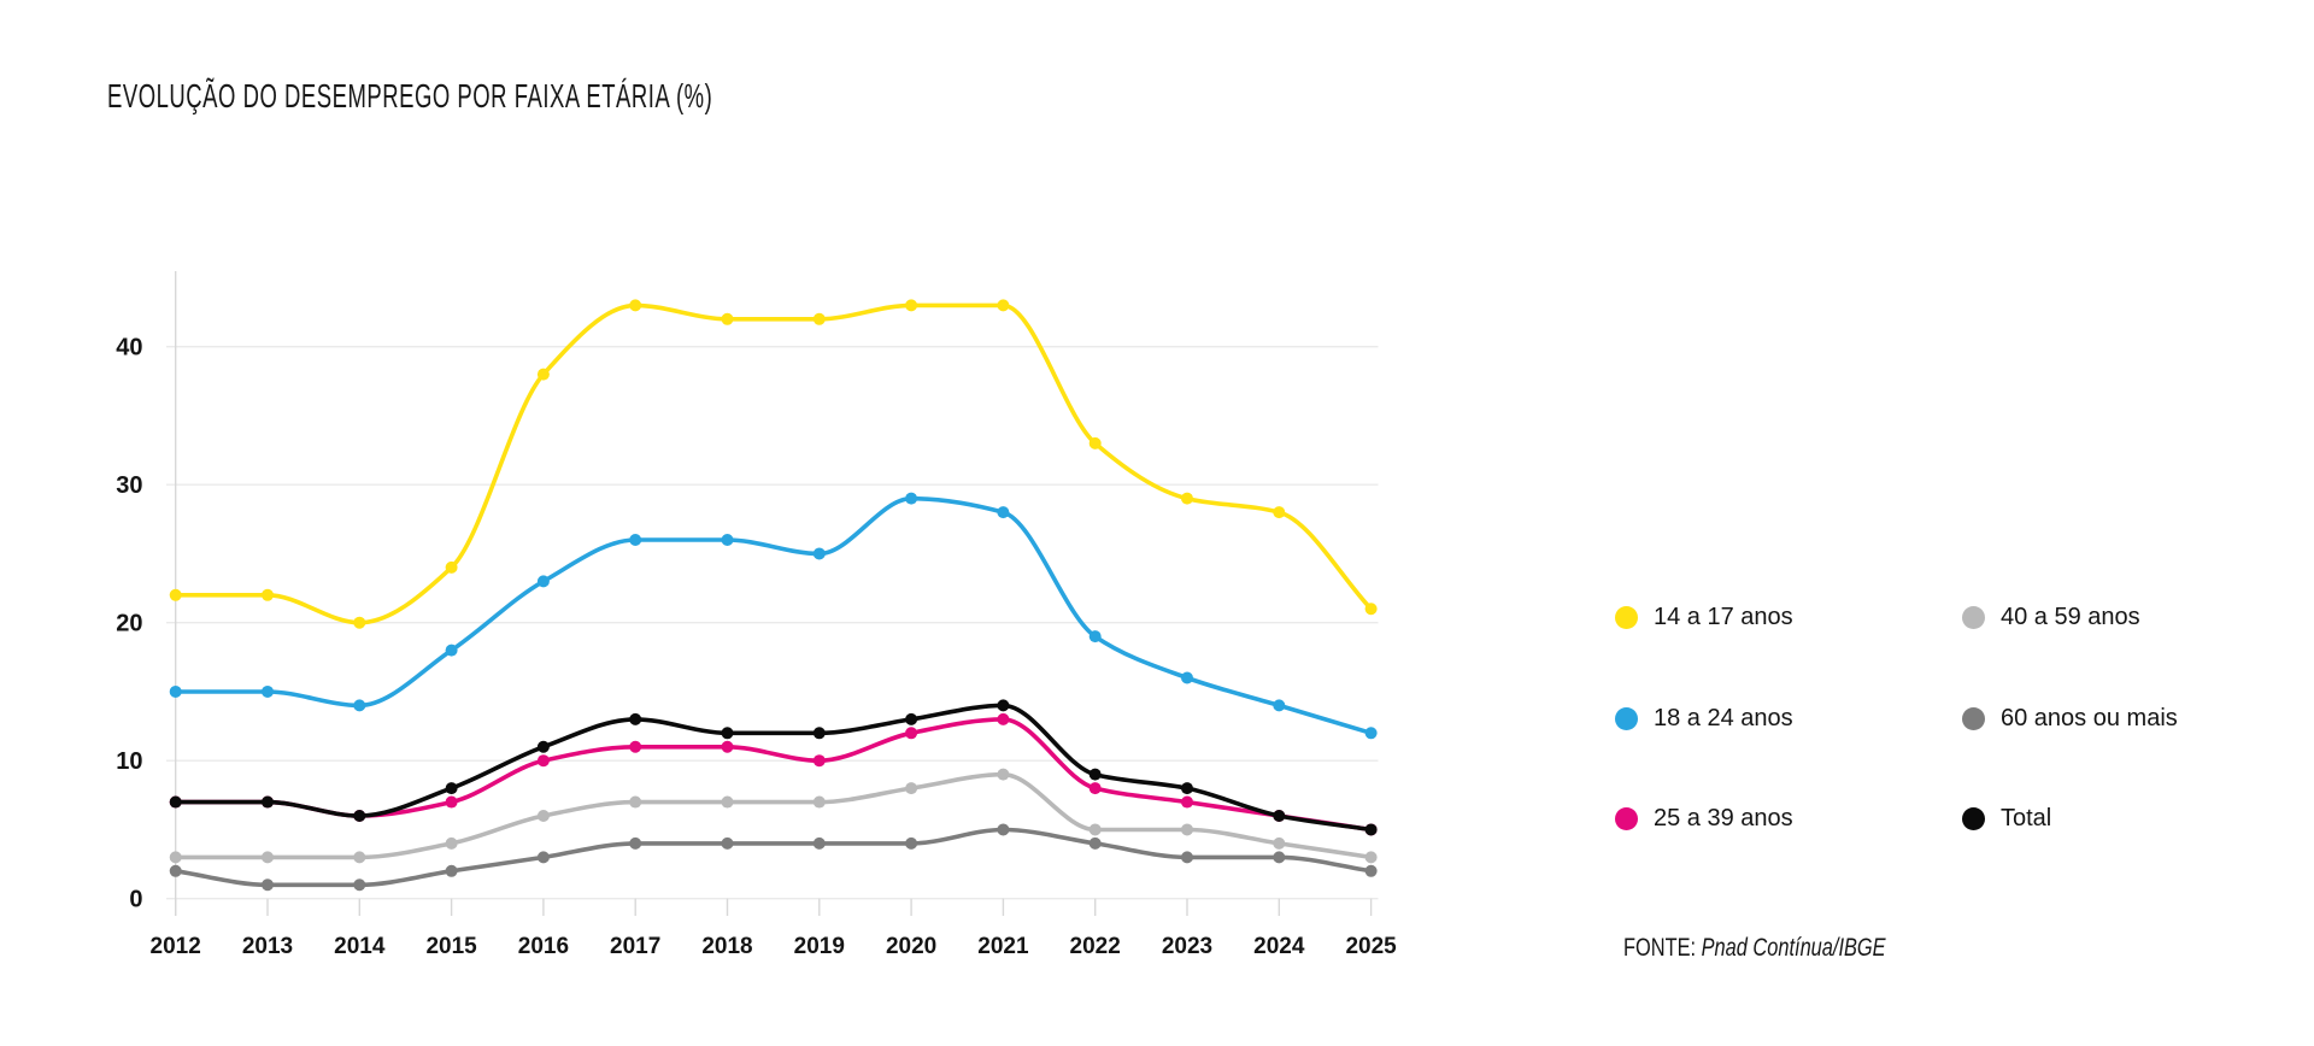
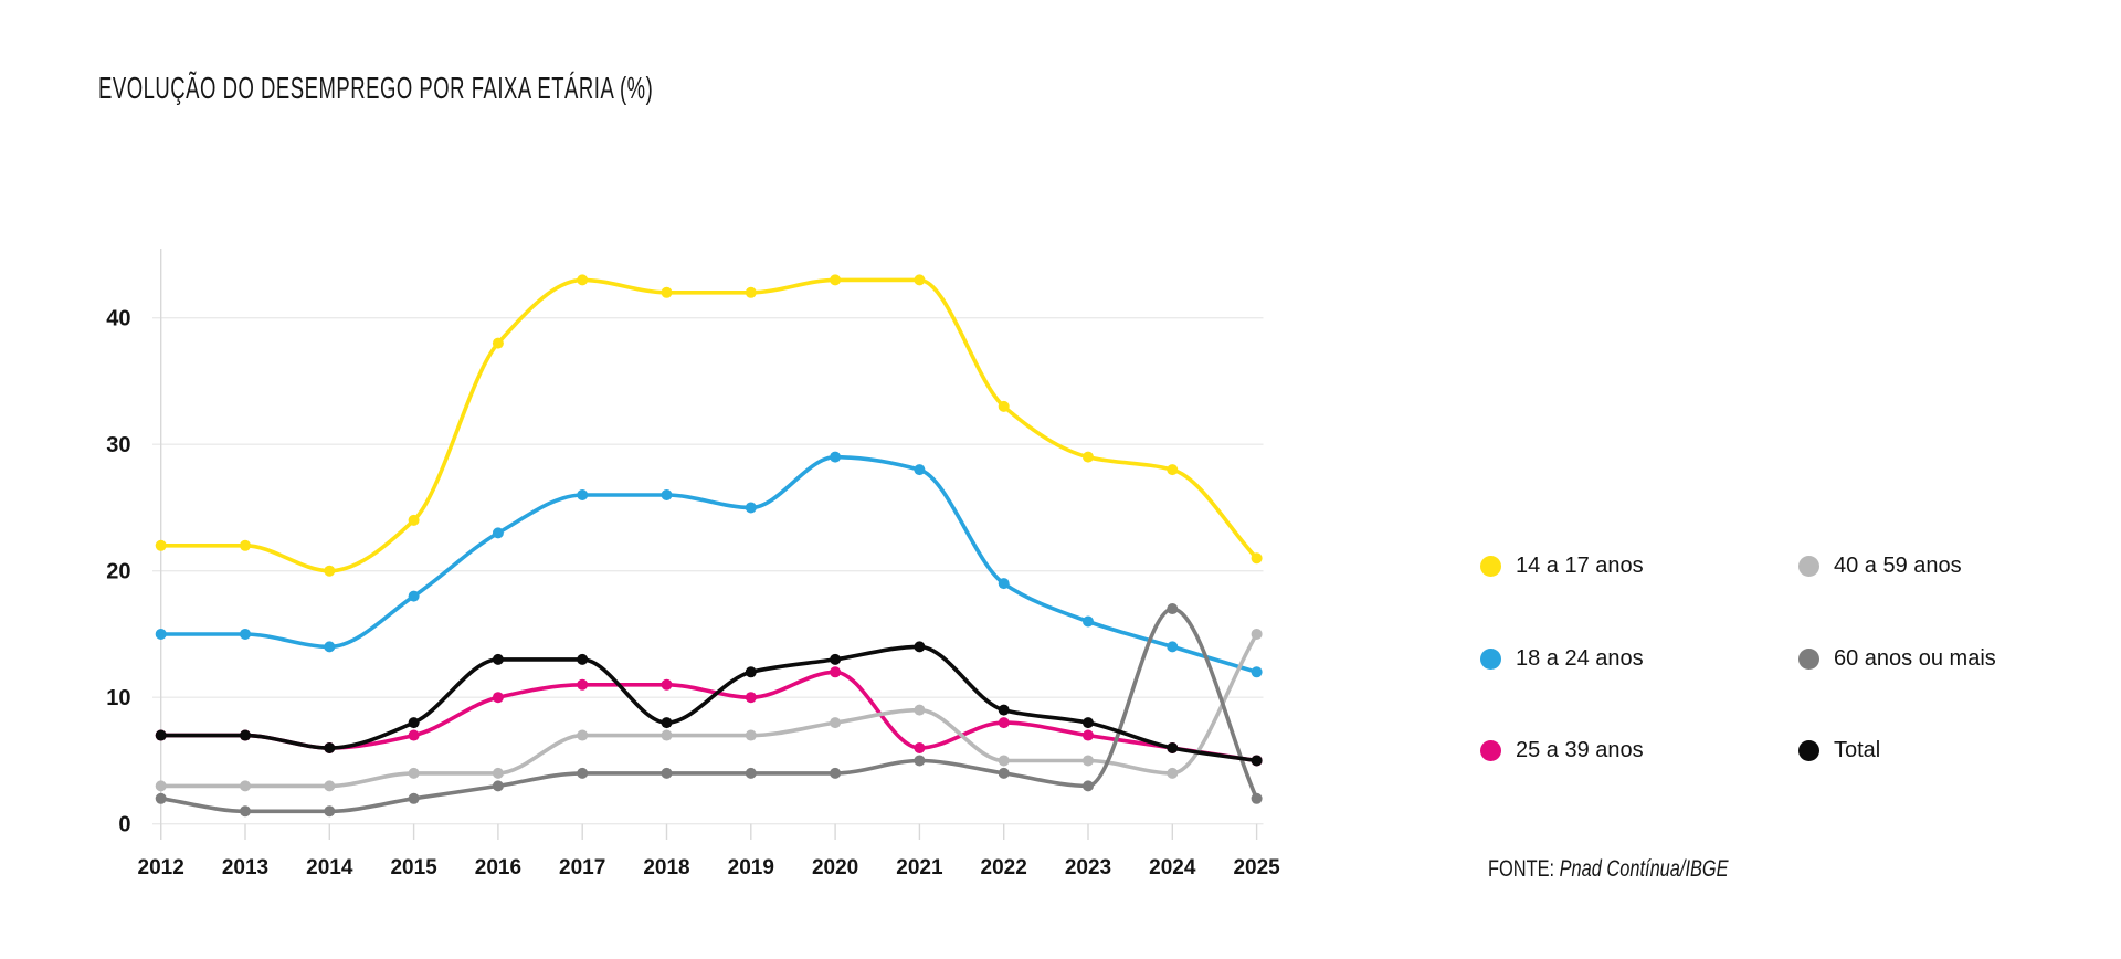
40 a 59 anos/2016: 6 -> 4
Total/2016: 11 -> 13
Total/2018: 12 -> 8
25 a 39 anos/2021: 13 -> 6
60 anos ou mais/2024: 3 -> 17
40 a 59 anos/2025: 3 -> 15
